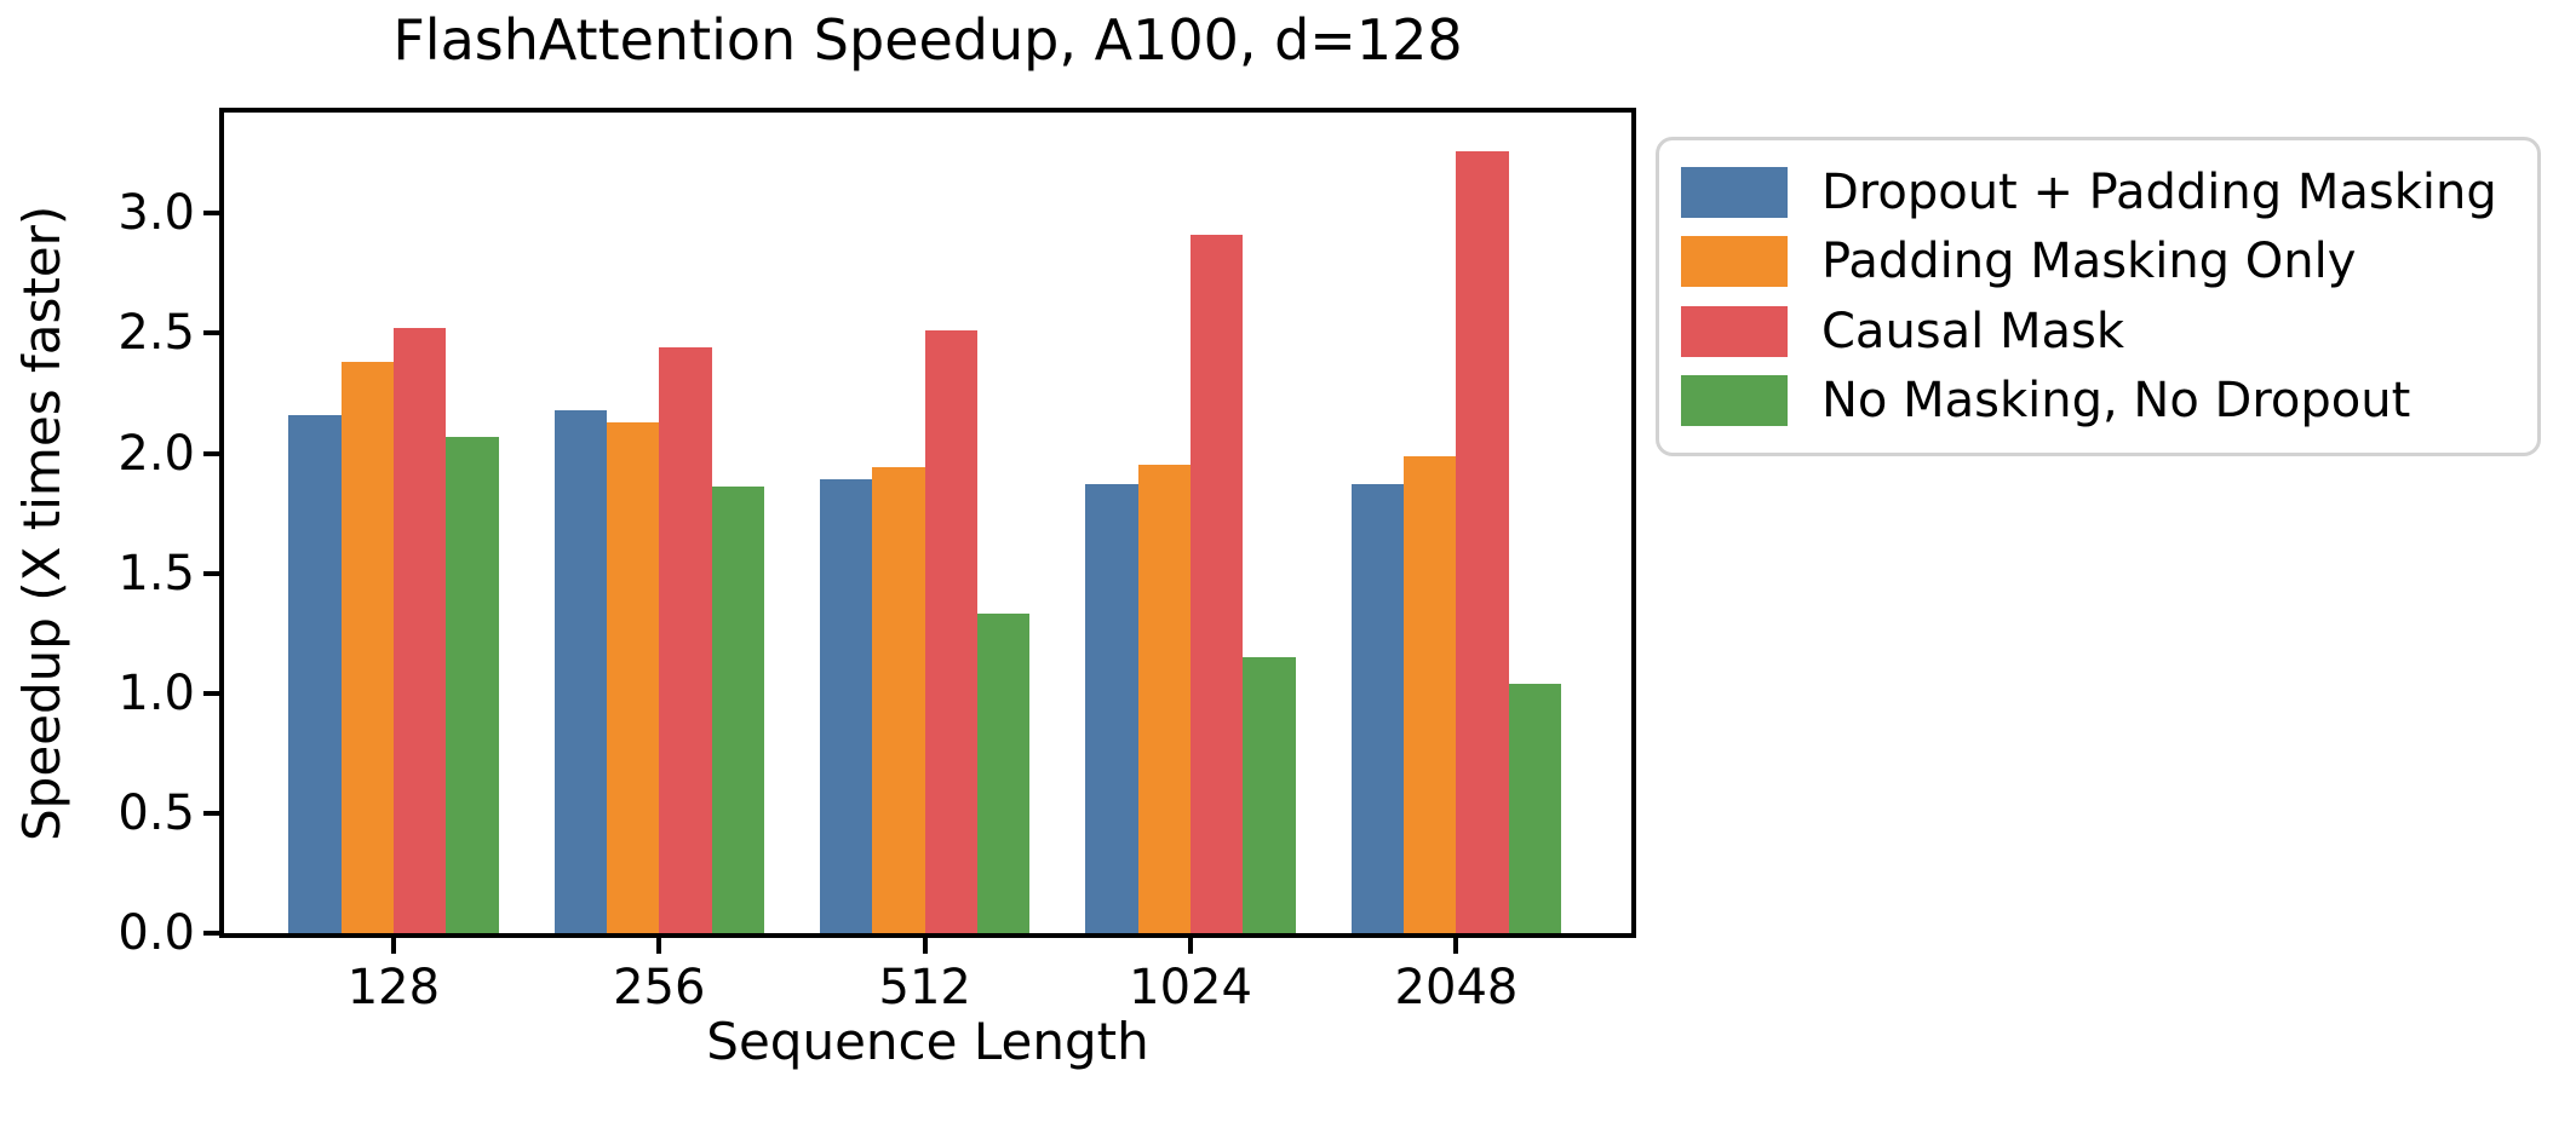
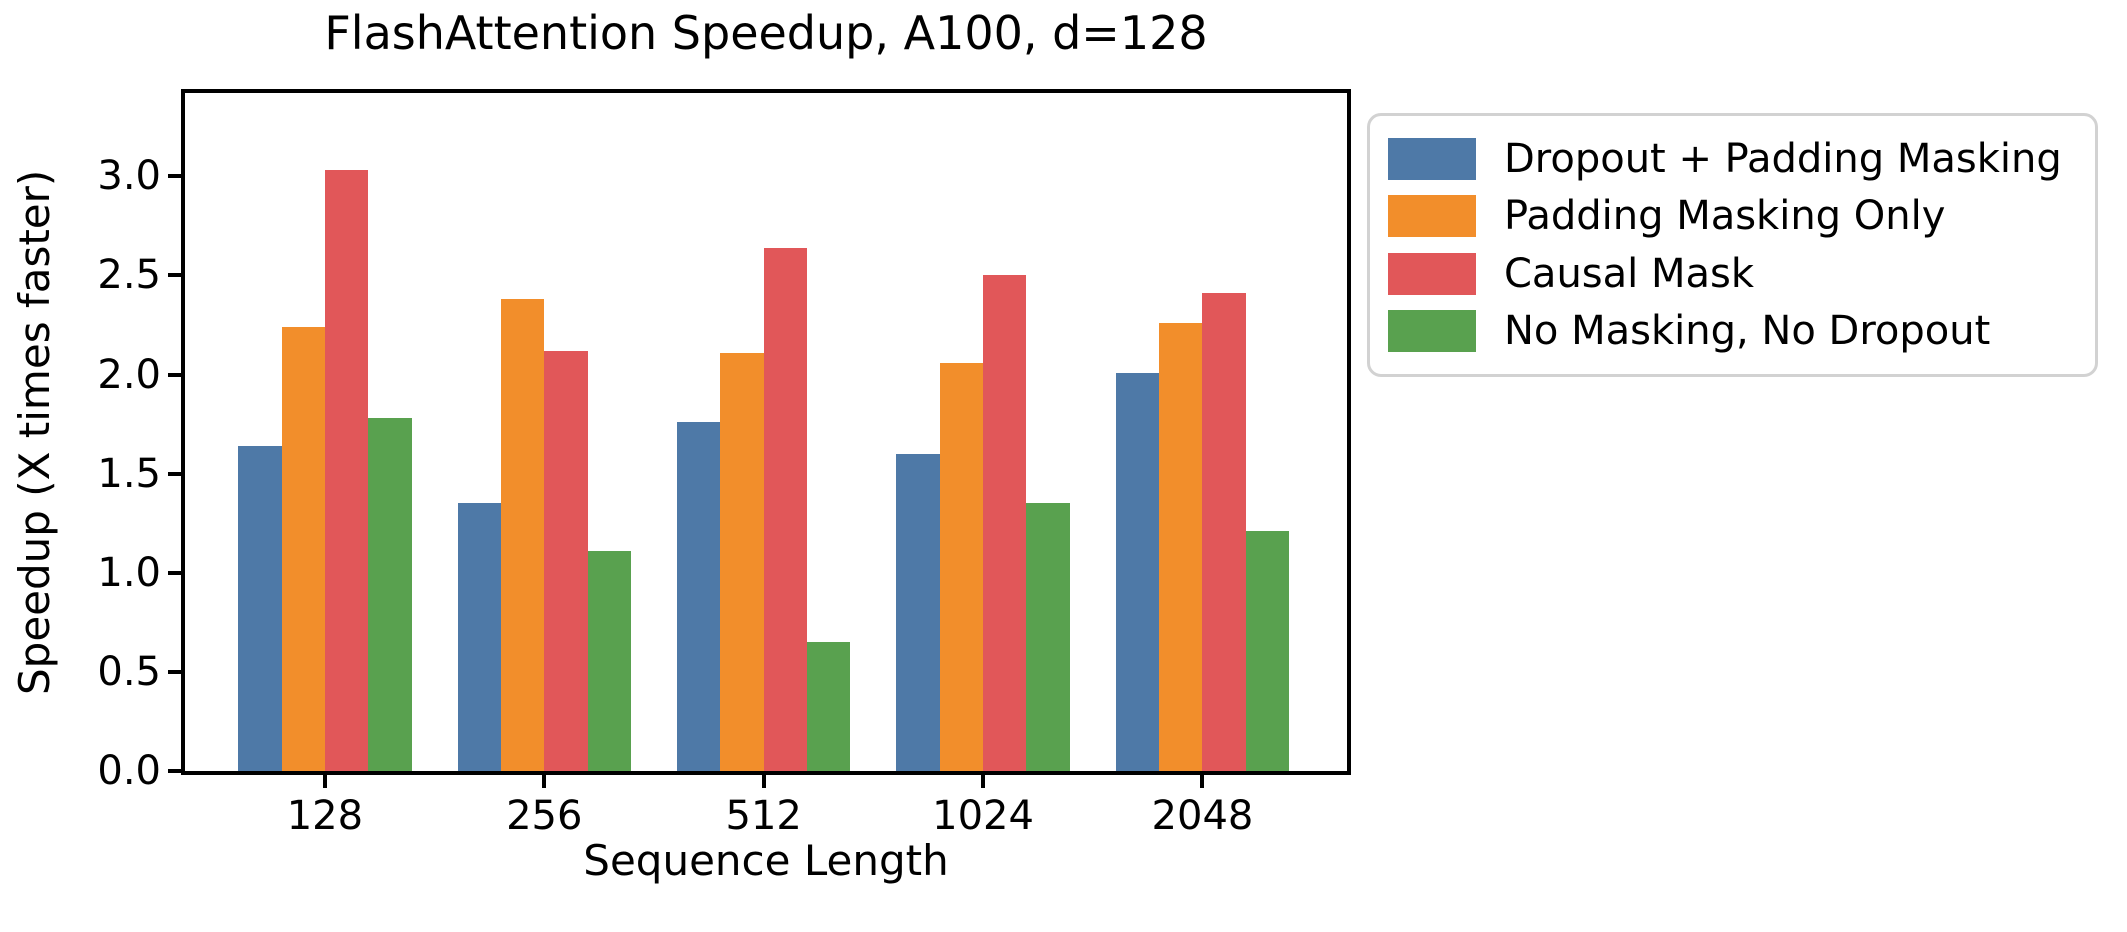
Dropout + Padding Masking/128: 2.16 -> 1.64
Padding Masking Only/128: 2.38 -> 2.24
Causal Mask/128: 2.52 -> 3.03
No Masking, No Dropout/128: 2.07 -> 1.78
Dropout + Padding Masking/256: 2.18 -> 1.35
Padding Masking Only/256: 2.13 -> 2.38
Causal Mask/256: 2.44 -> 2.12
No Masking, No Dropout/256: 1.86 -> 1.11
Dropout + Padding Masking/512: 1.89 -> 1.76
Padding Masking Only/512: 1.94 -> 2.11
Causal Mask/512: 2.51 -> 2.64
No Masking, No Dropout/512: 1.33 -> 0.65
Dropout + Padding Masking/1024: 1.87 -> 1.60
Padding Masking Only/1024: 1.95 -> 2.06
Causal Mask/1024: 2.91 -> 2.50
No Masking, No Dropout/1024: 1.15 -> 1.35
Dropout + Padding Masking/2048: 1.87 -> 2.01
Padding Masking Only/2048: 1.99 -> 2.26
Causal Mask/2048: 3.26 -> 2.41
No Masking, No Dropout/2048: 1.04 -> 1.21
